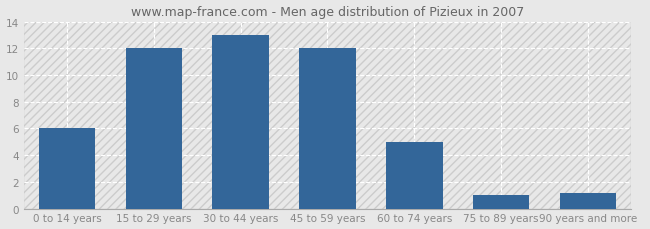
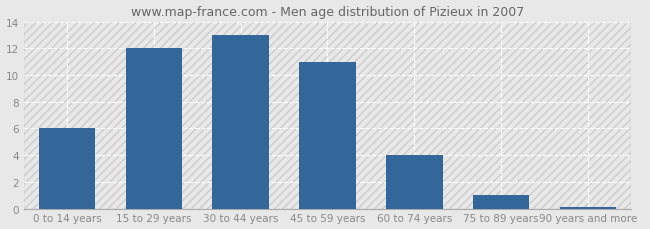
45 to 59 years: 12.0 -> 11.0
60 to 74 years: 5.0 -> 4.0
90 years and more: 1.2 -> 0.1
